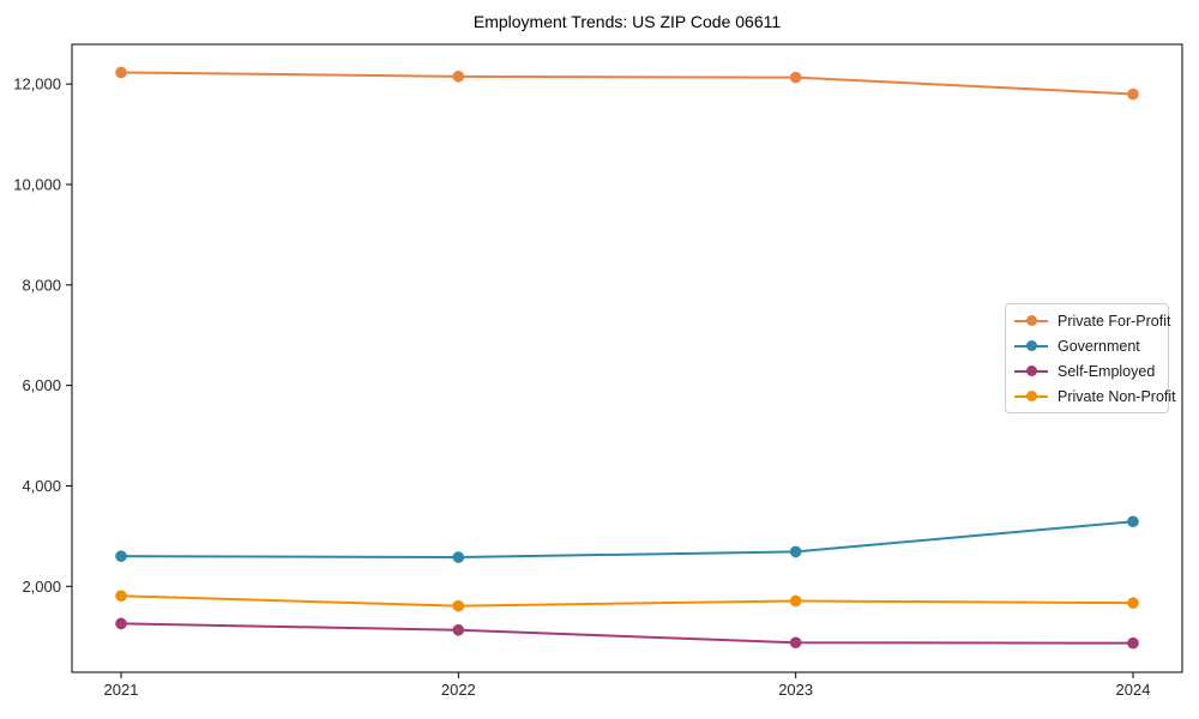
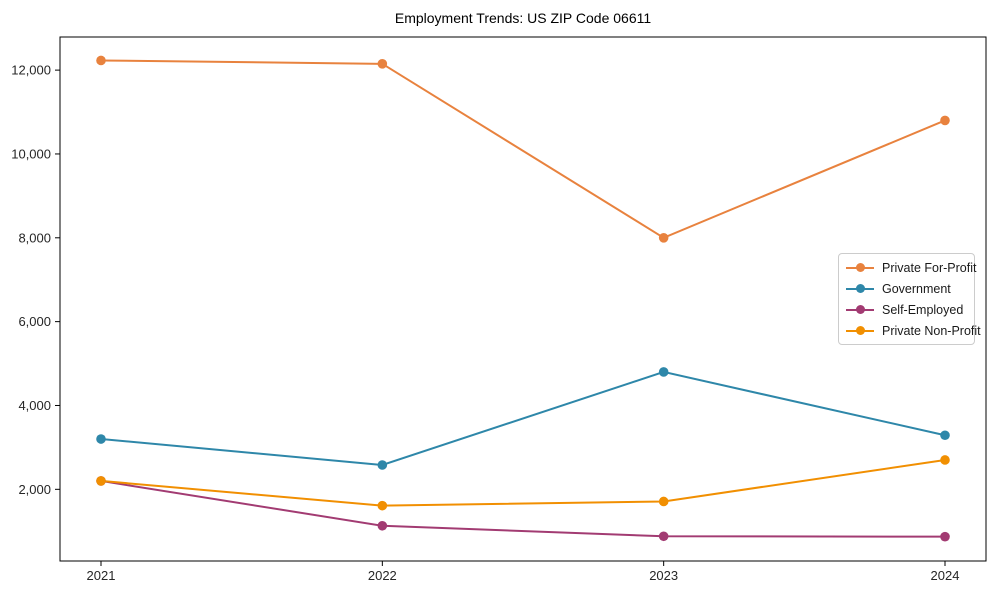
Government/2021: 2600 -> 3200
Self-Employed/2021: 1300 -> 2200
Private Non-Profit/2021: 1800 -> 2200
Private For-Profit/2023: 12100 -> 8000
Government/2023: 2700 -> 4800
Private For-Profit/2024: 11800 -> 10800
Private Non-Profit/2024: 1700 -> 2700
